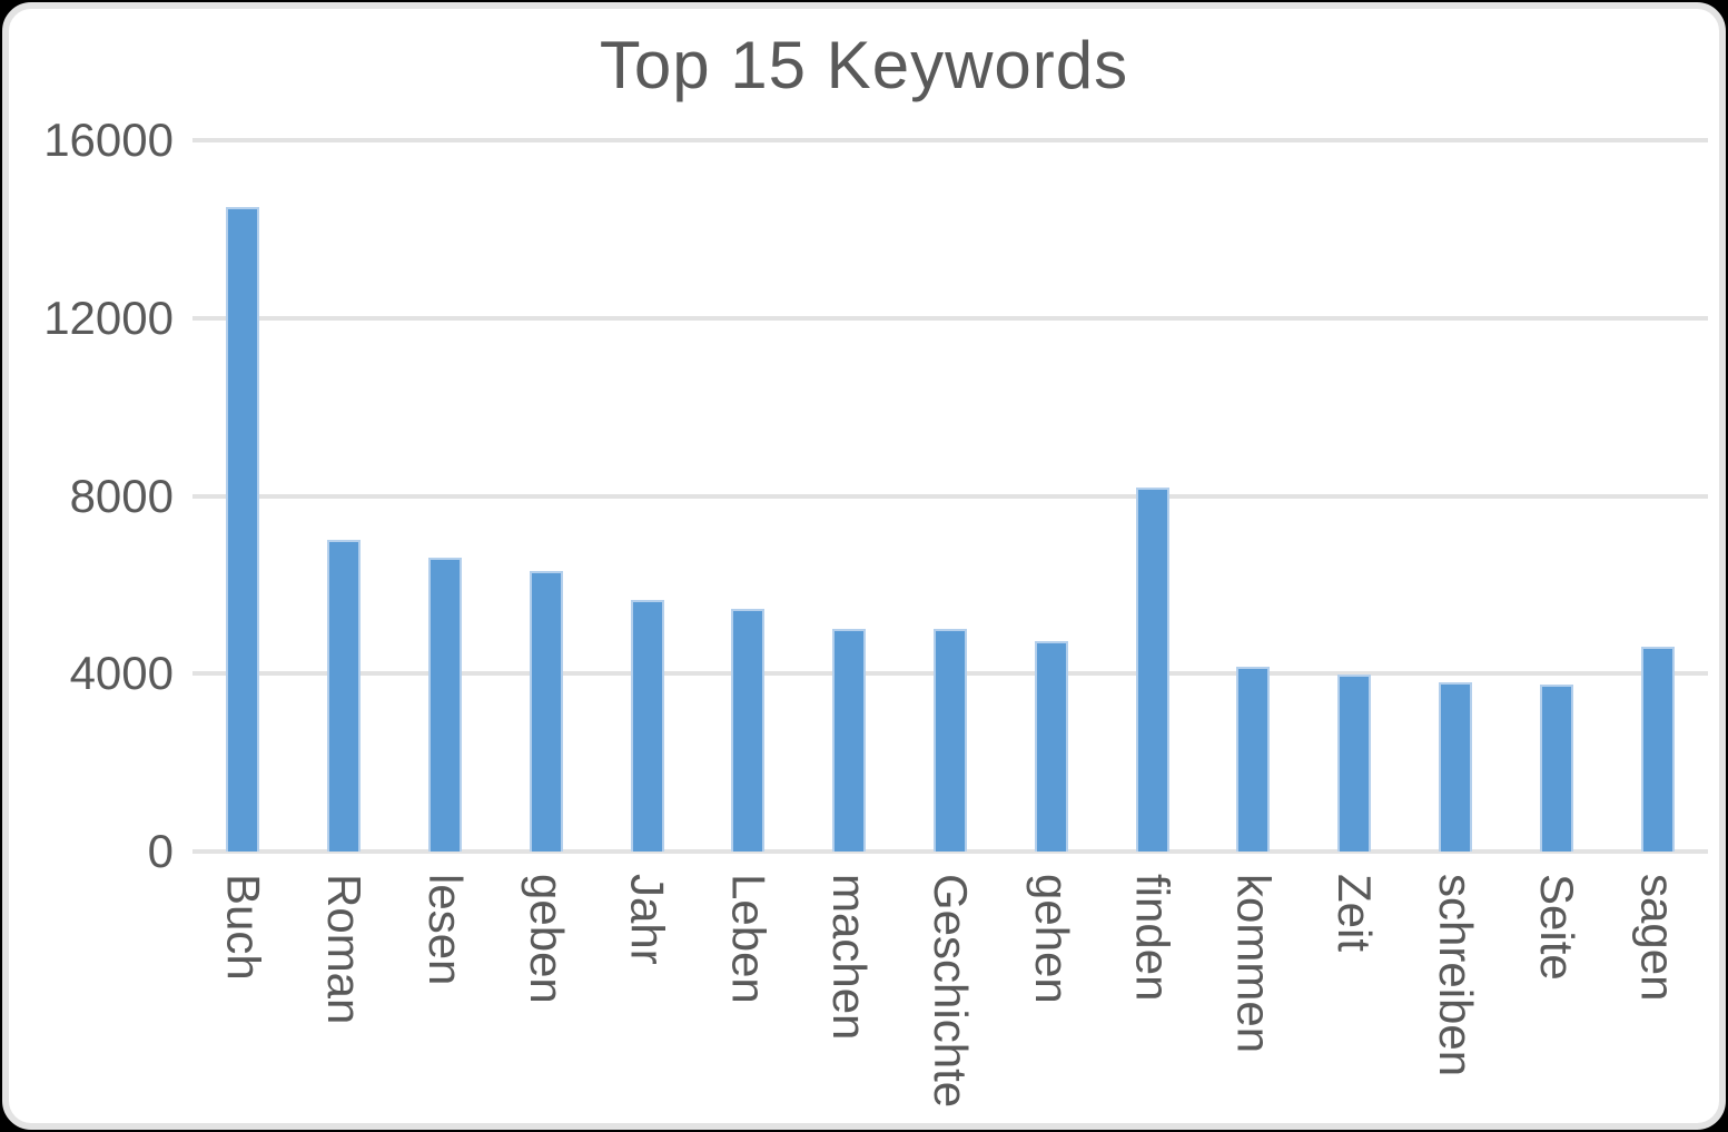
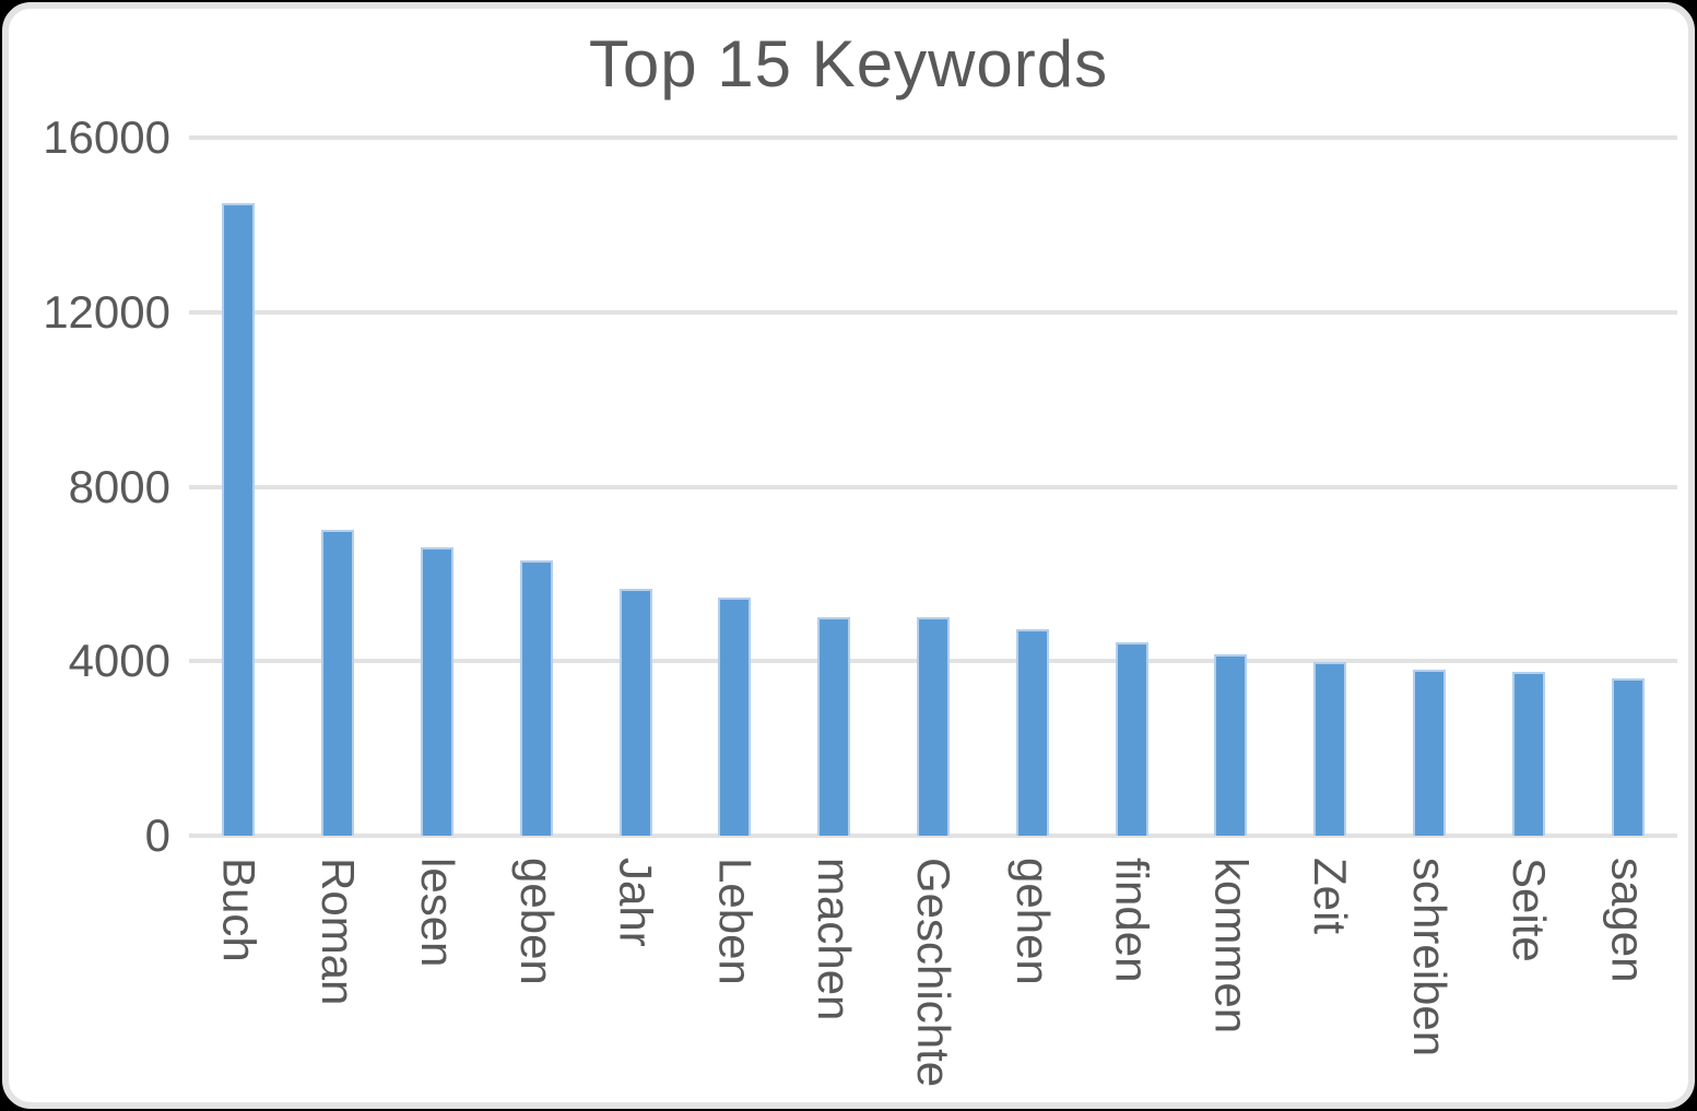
finden: 8200 -> 4400
sagen: 4600 -> 3600
